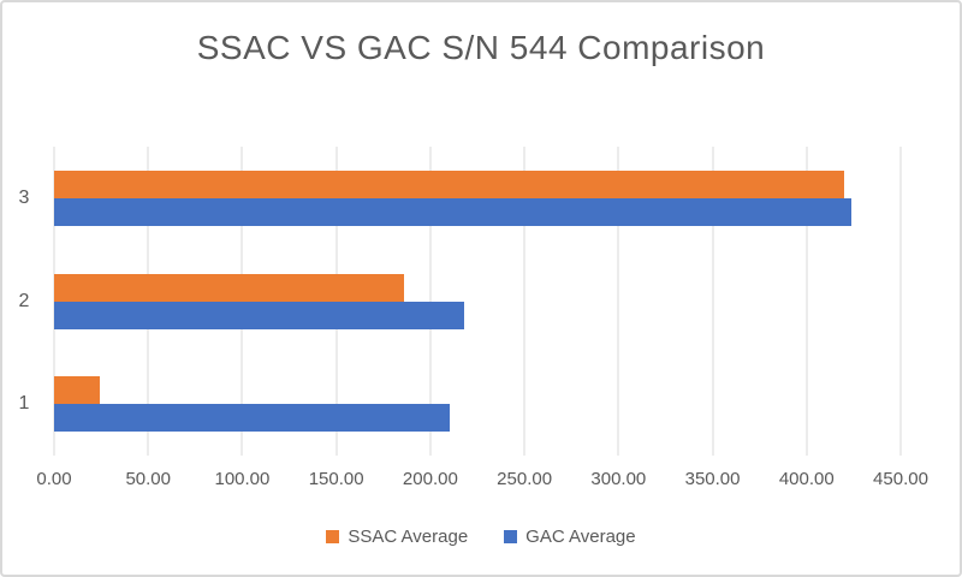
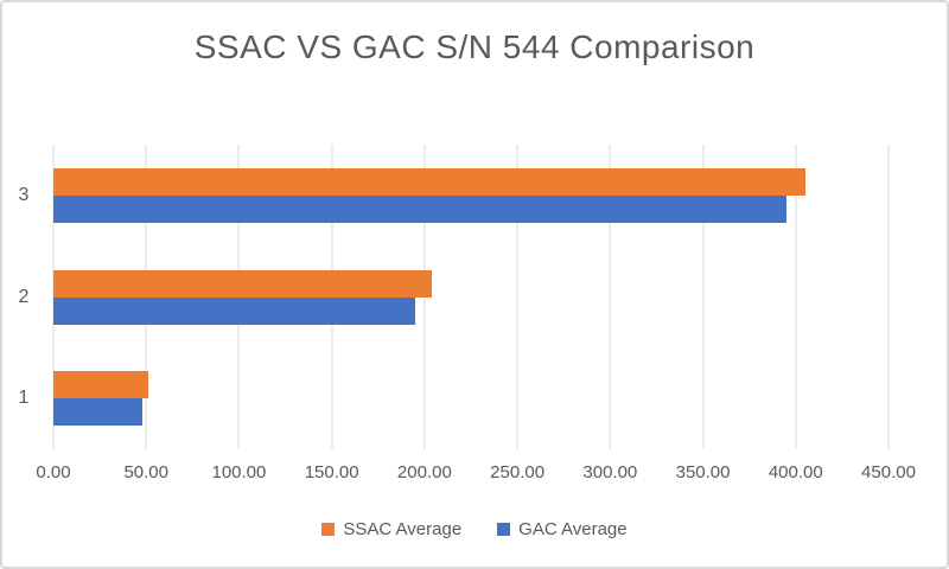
SSAC Average/3: 420 -> 405
GAC Average/3: 424 -> 395
SSAC Average/2: 186 -> 204
GAC Average/2: 218 -> 195
SSAC Average/1: 24 -> 51
GAC Average/1: 210 -> 48
